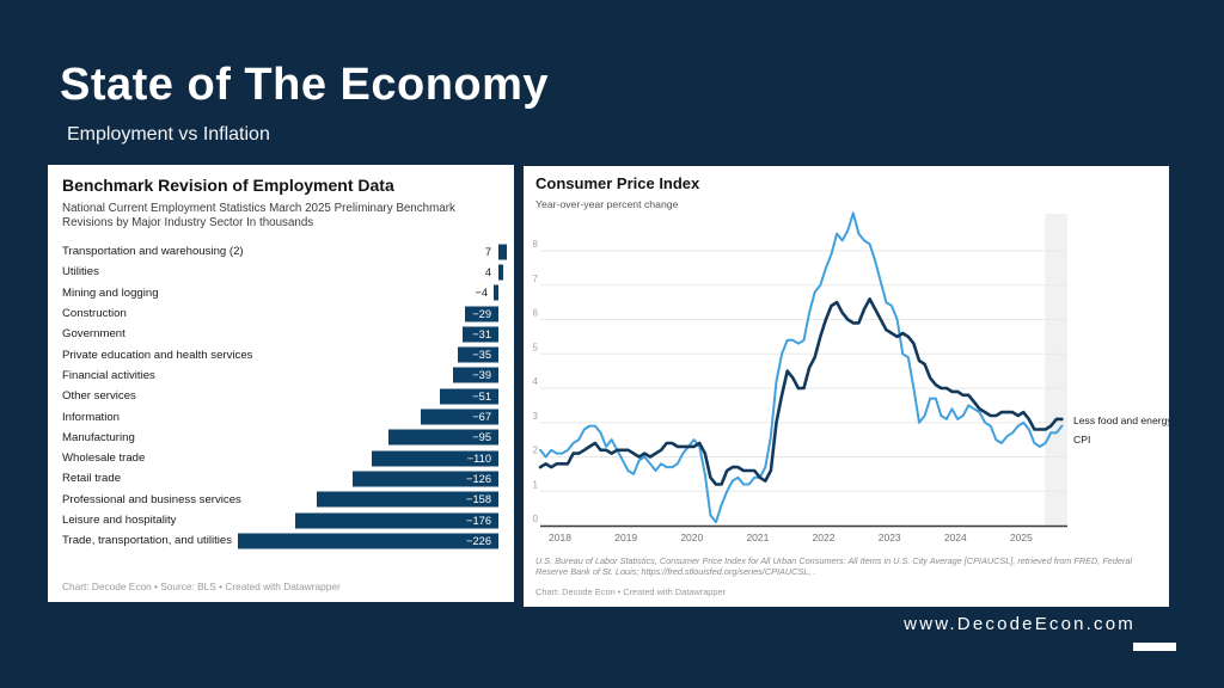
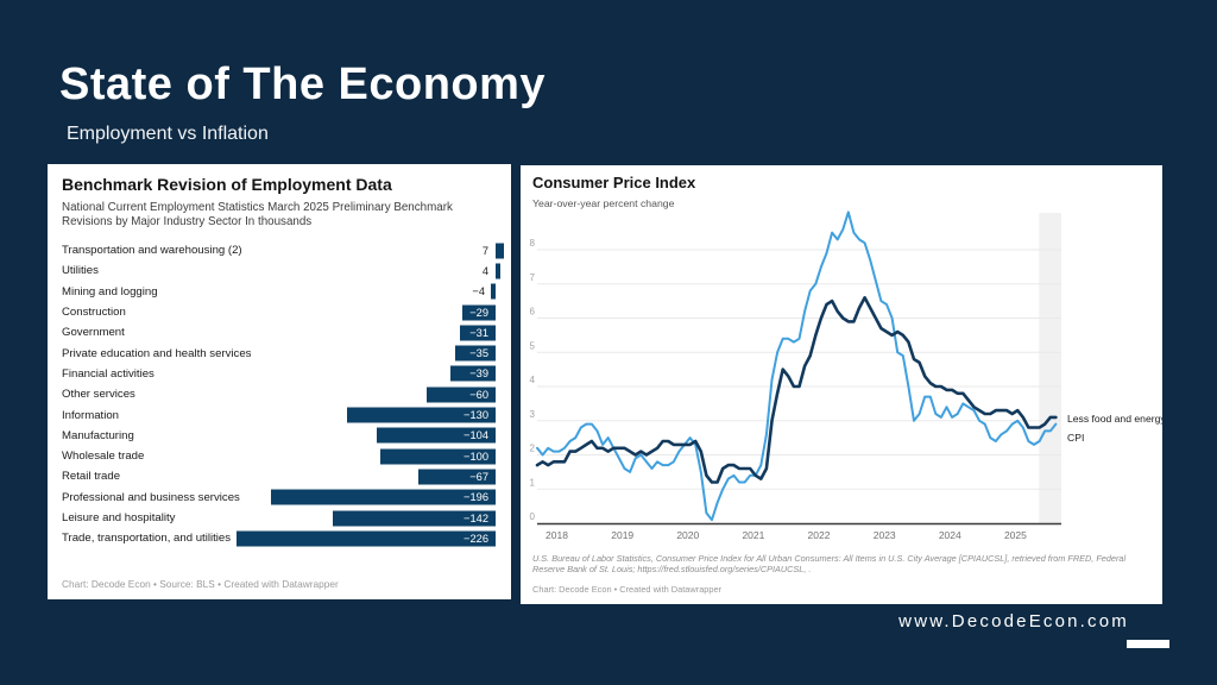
Benchmark Revision of Employment Data/Other services: −51 -> −60
Benchmark Revision of Employment Data/Information: −67 -> −130
Benchmark Revision of Employment Data/Manufacturing: −95 -> −104
Benchmark Revision of Employment Data/Wholesale trade: −110 -> −100
Benchmark Revision of Employment Data/Retail trade: −126 -> −67
Benchmark Revision of Employment Data/Professional and business services: −158 -> −196
Benchmark Revision of Employment Data/Leisure and hospitality: −176 -> −142
